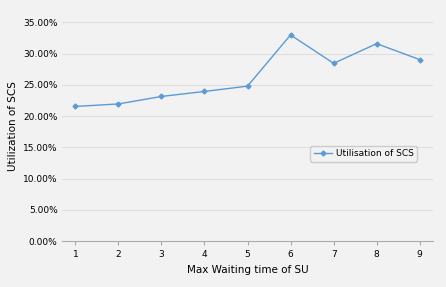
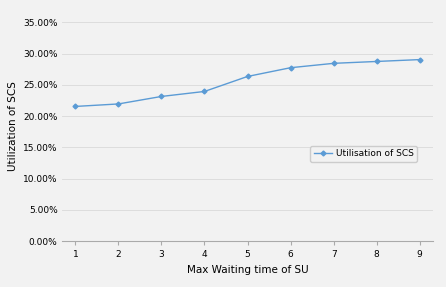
5: 24.8% -> 26.4%
6: 33.0% -> 27.8%
8: 31.6% -> 28.7%
